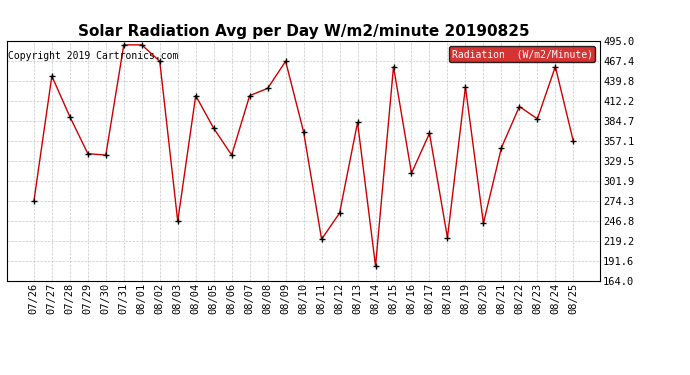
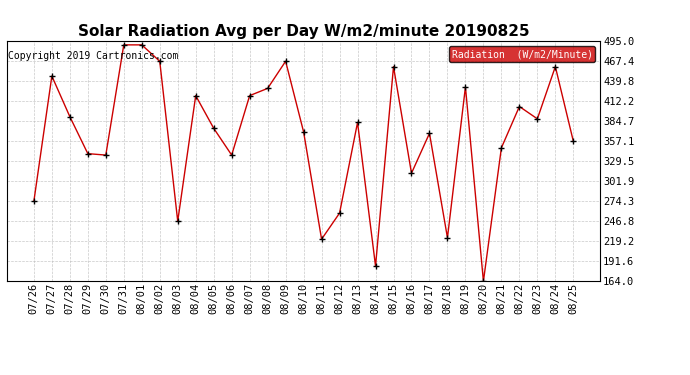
08/20: 244 -> 164
